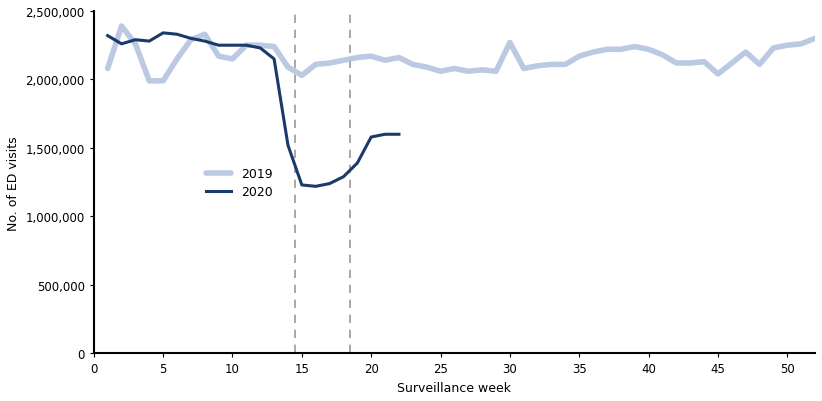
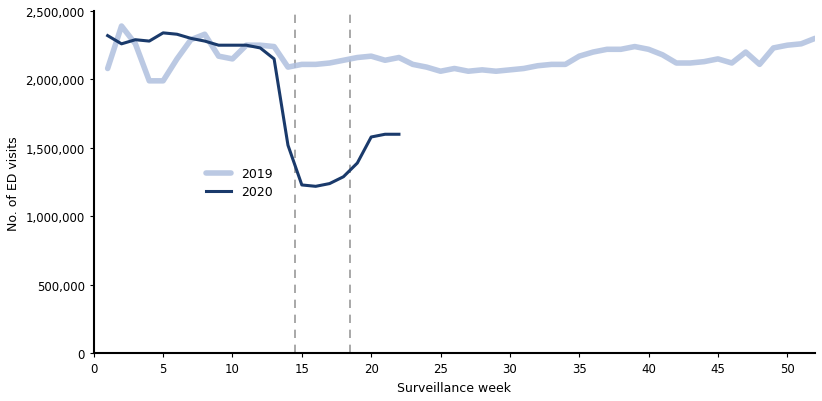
2019/15: 2,030,000 -> 2,110,000
2019/30: 2,270,000 -> 2,070,000
2019/45: 2,040,000 -> 2,150,000
